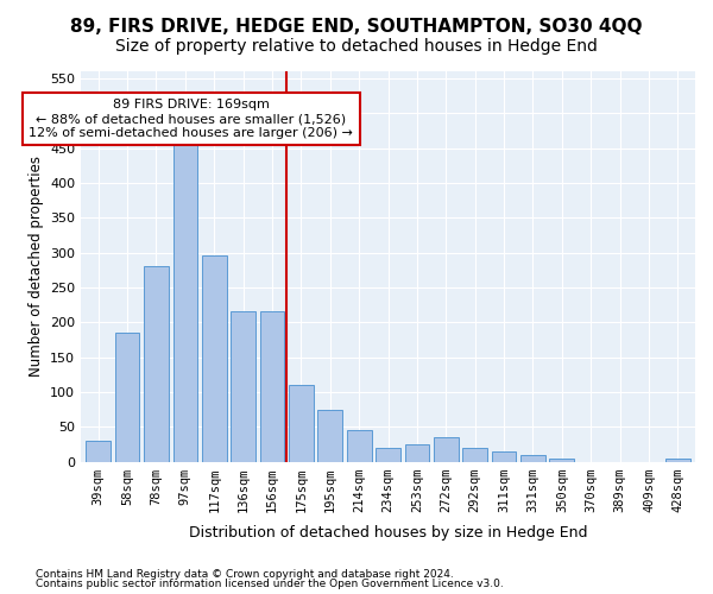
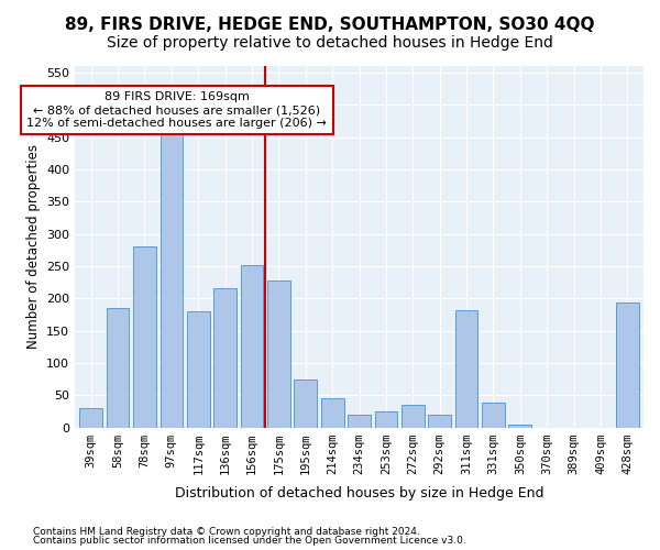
117sqm: 295 -> 180
156sqm: 215 -> 252
175sqm: 110 -> 228
311sqm: 15 -> 182
331sqm: 10 -> 38
428sqm: 5 -> 194
